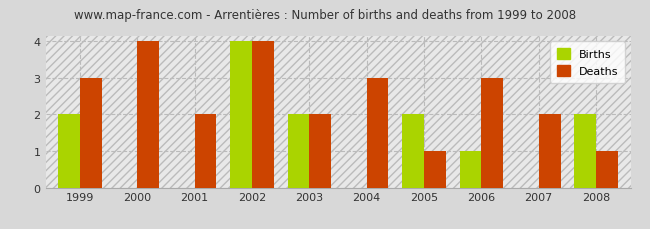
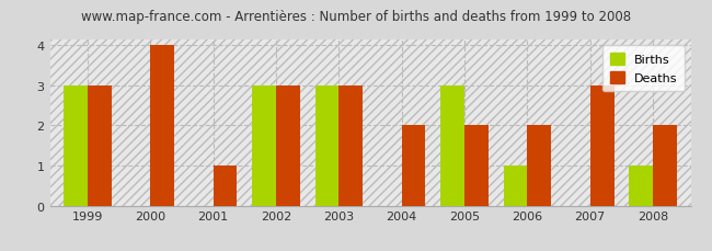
Births/1999: 2 -> 3
Deaths/2001: 2 -> 1
Births/2002: 4 -> 3
Deaths/2002: 4 -> 3
Births/2003: 2 -> 3
Deaths/2003: 2 -> 3
Deaths/2004: 3 -> 2
Births/2005: 2 -> 3
Deaths/2005: 1 -> 2
Deaths/2006: 3 -> 2
Deaths/2007: 2 -> 3
Births/2008: 2 -> 1
Deaths/2008: 1 -> 2
